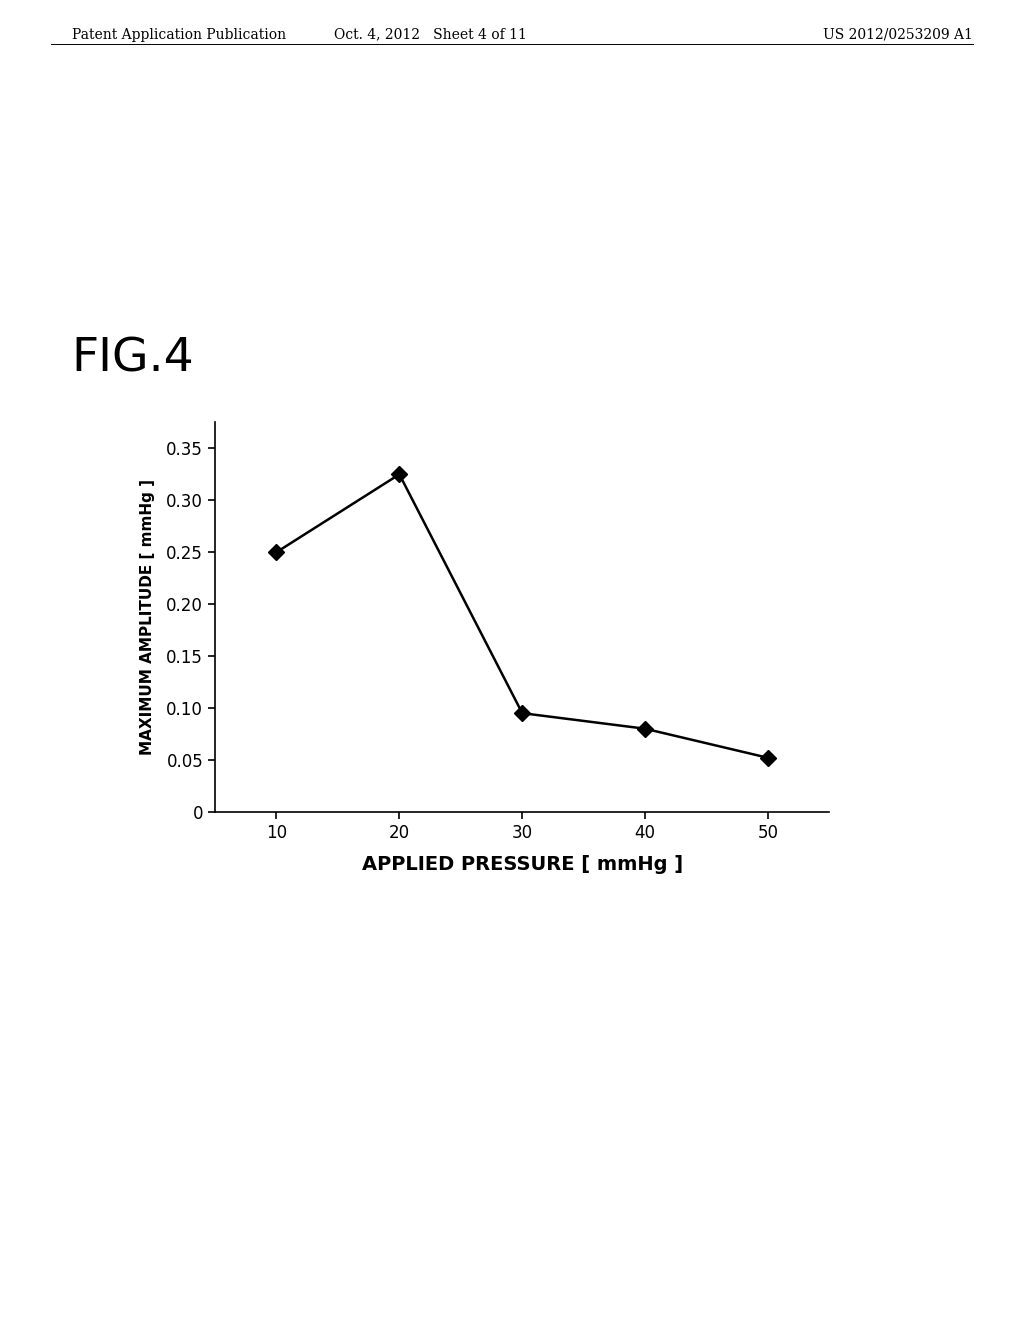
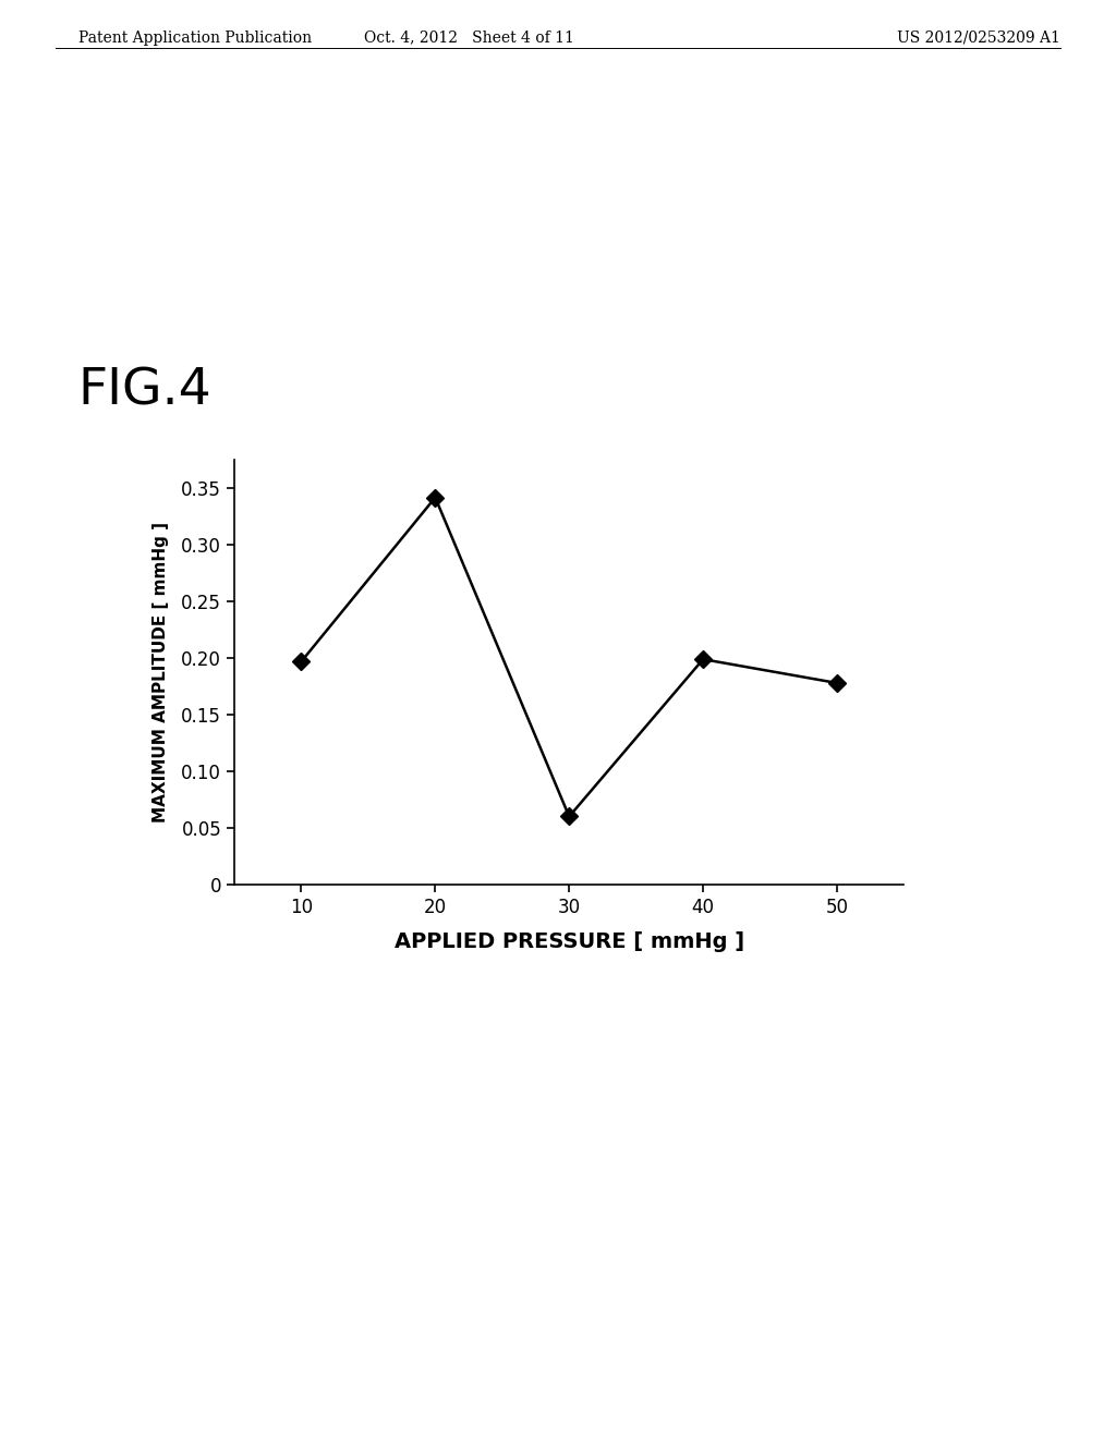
10: 0.250 -> 0.197
20: 0.325 -> 0.342
30: 0.095 -> 0.060
40: 0.080 -> 0.199
50: 0.052 -> 0.178
